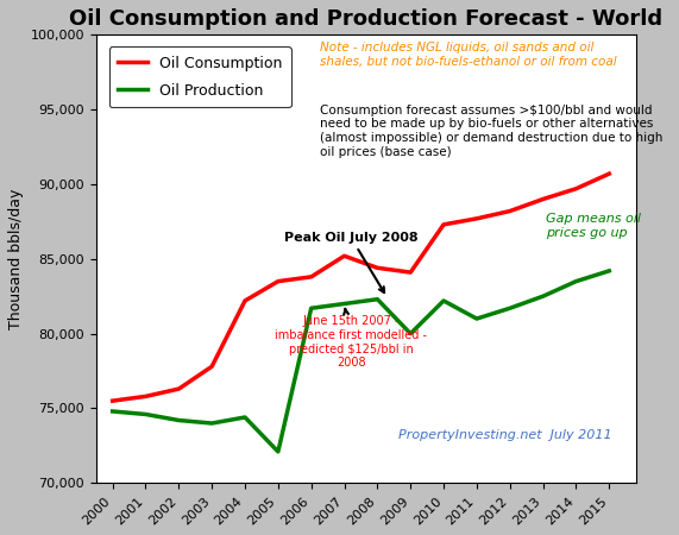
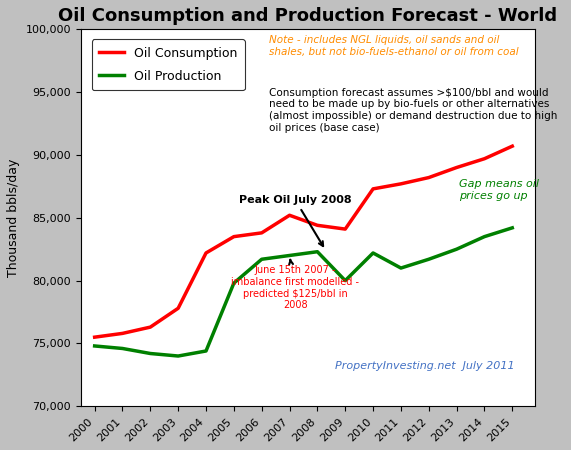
Oil Production/2005: 72,100 -> 79,800
